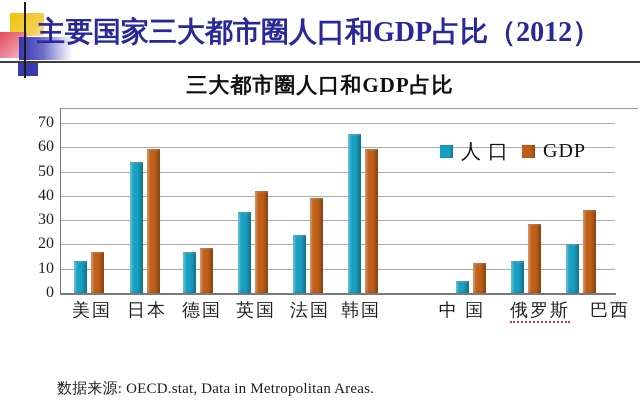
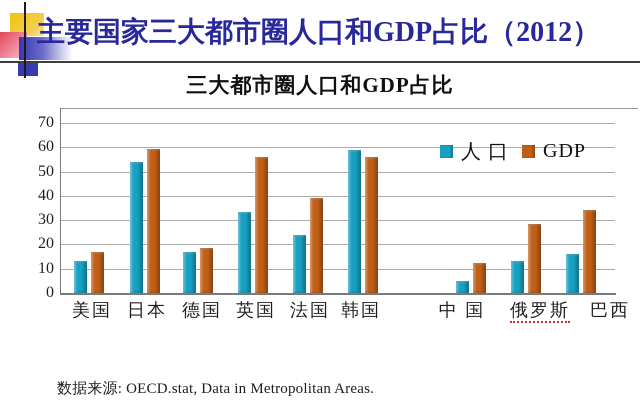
GDP/英国: 42 -> 56
人 口/韩国: 66 -> 59
GDP/韩国: 60 -> 56
人 口/巴西: 20 -> 16
